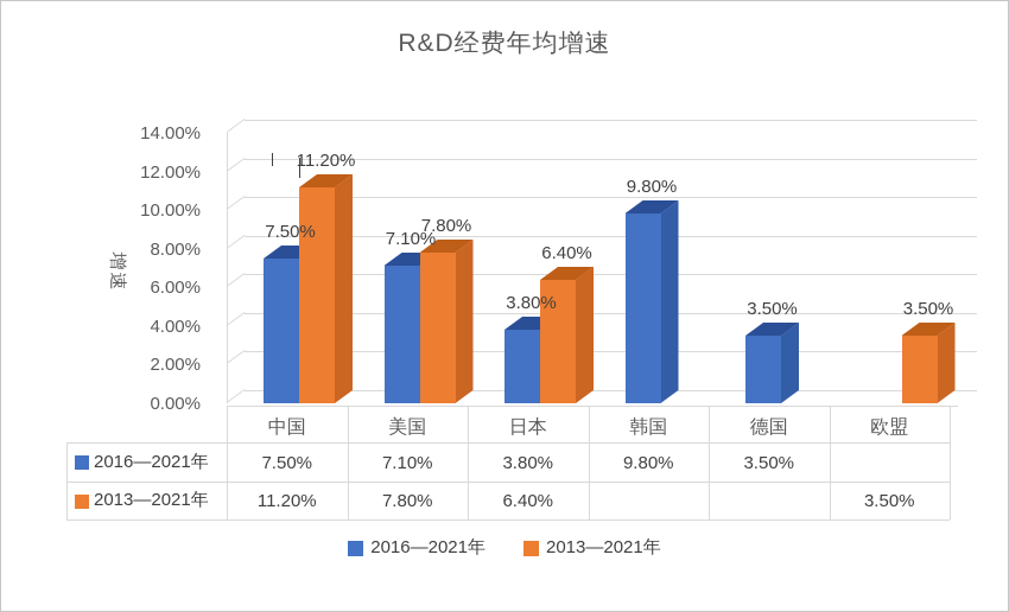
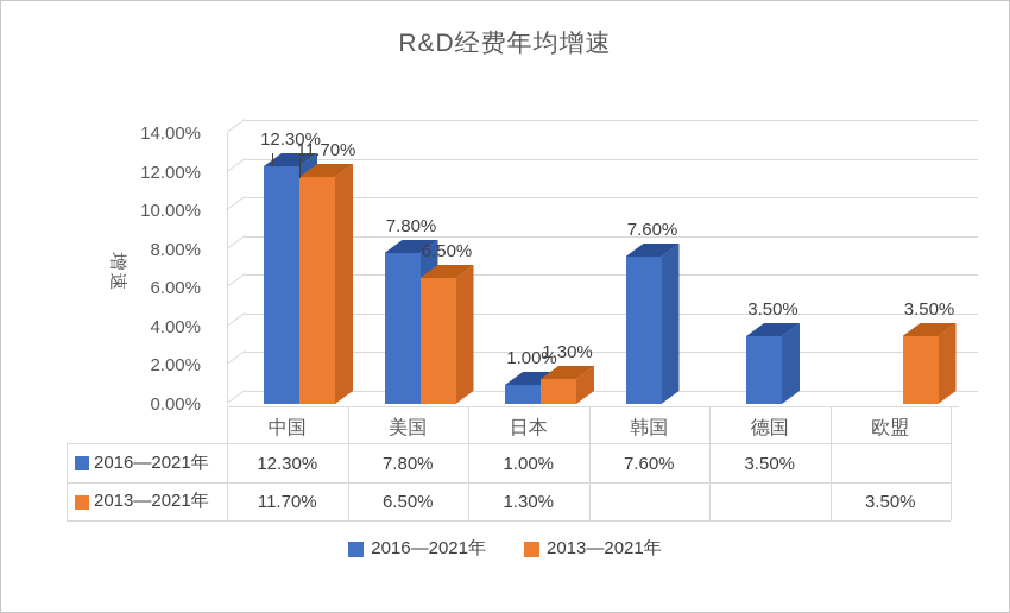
2016—2021年/中国: 7.50% -> 12.30%
2013—2021年/中国: 11.20% -> 11.70%
2016—2021年/美国: 7.10% -> 7.80%
2013—2021年/美国: 7.80% -> 6.50%
2016—2021年/日本: 3.80% -> 1.00%
2013—2021年/日本: 6.40% -> 1.30%
2016—2021年/韩国: 9.80% -> 7.60%
